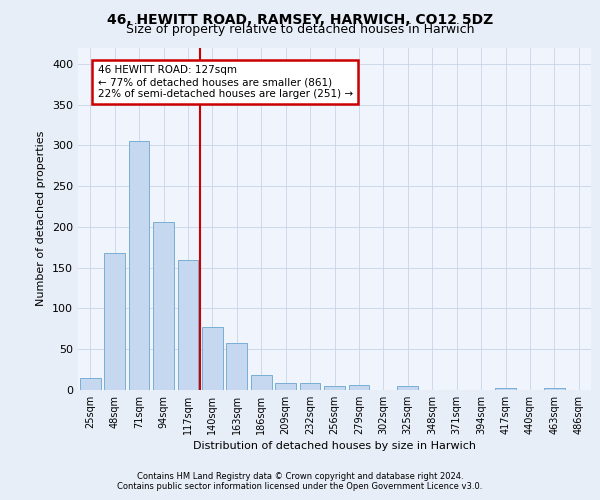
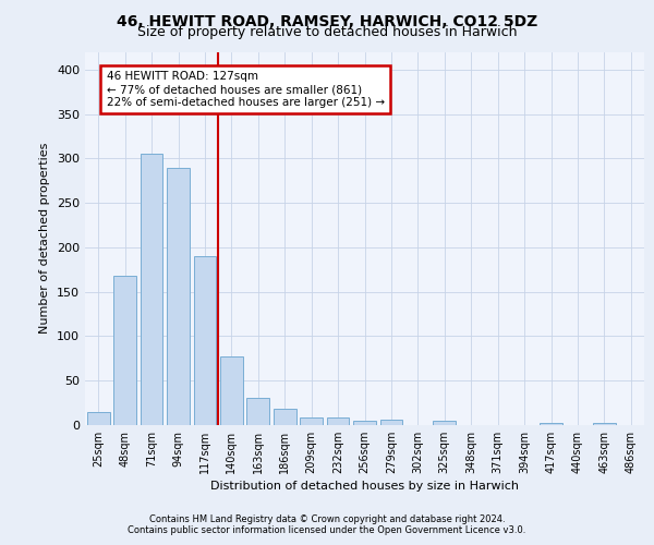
94sqm: 206 -> 290
117sqm: 160 -> 190
163sqm: 58 -> 31
